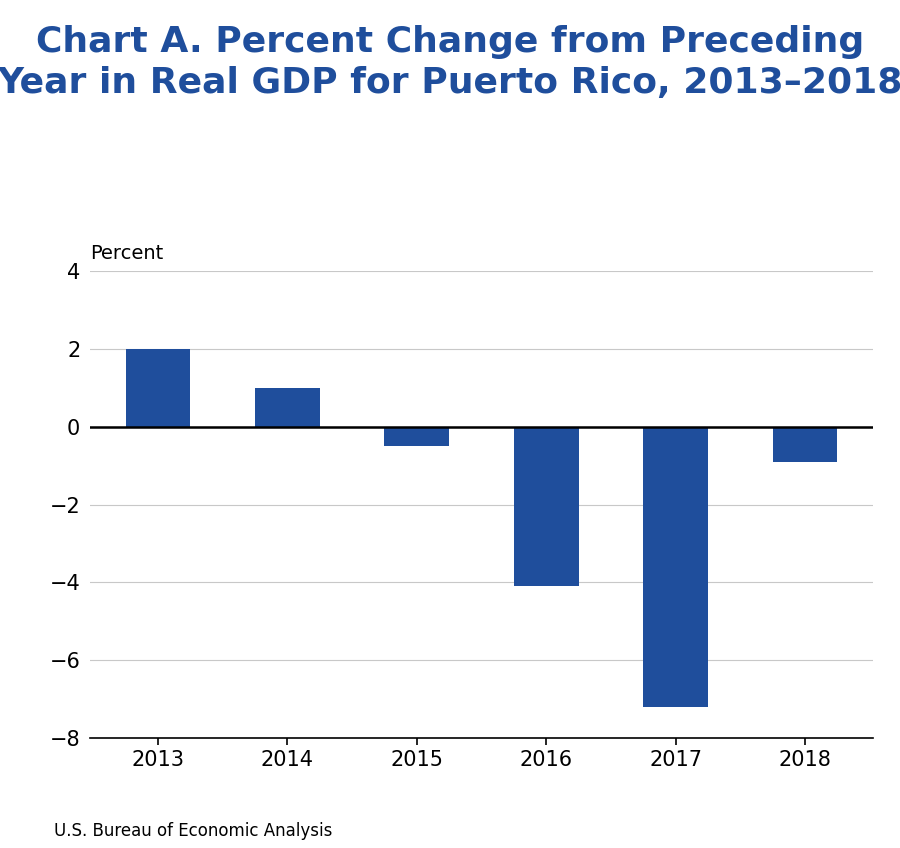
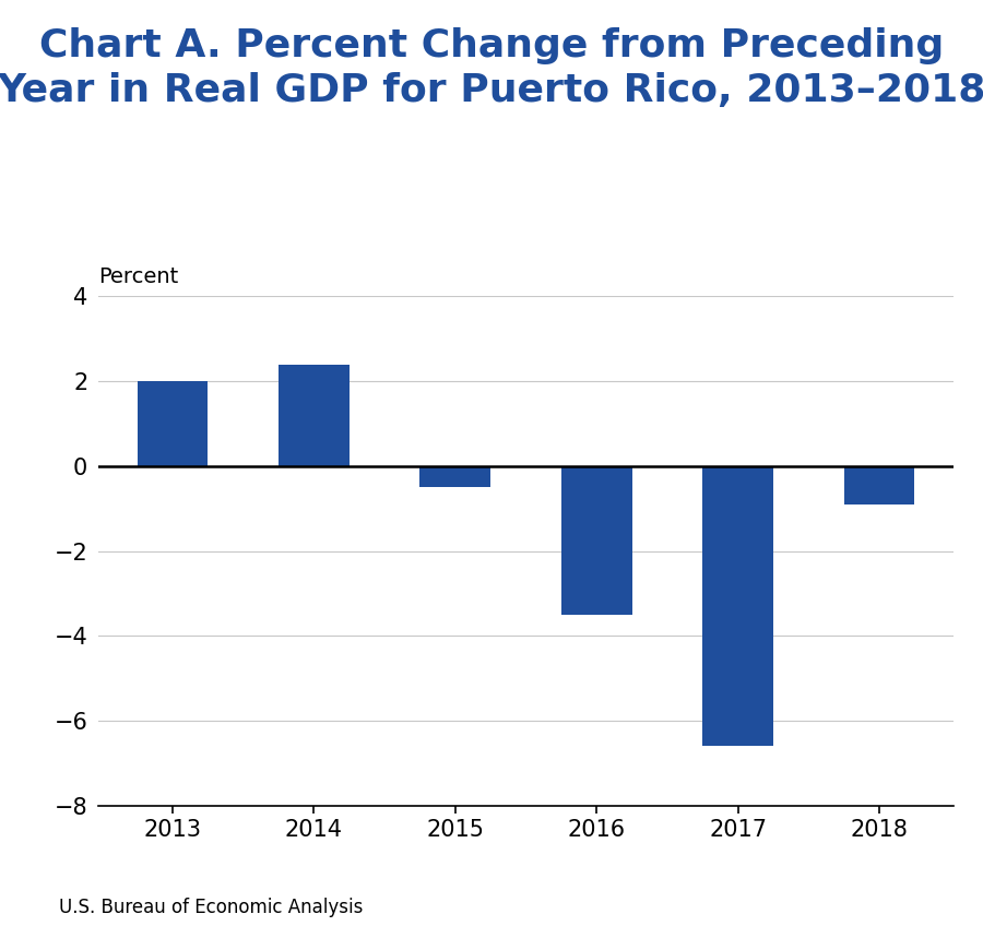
2014: 1.0 -> 2.4
2016: -4.1 -> -3.5
2017: -7.2 -> -6.6
